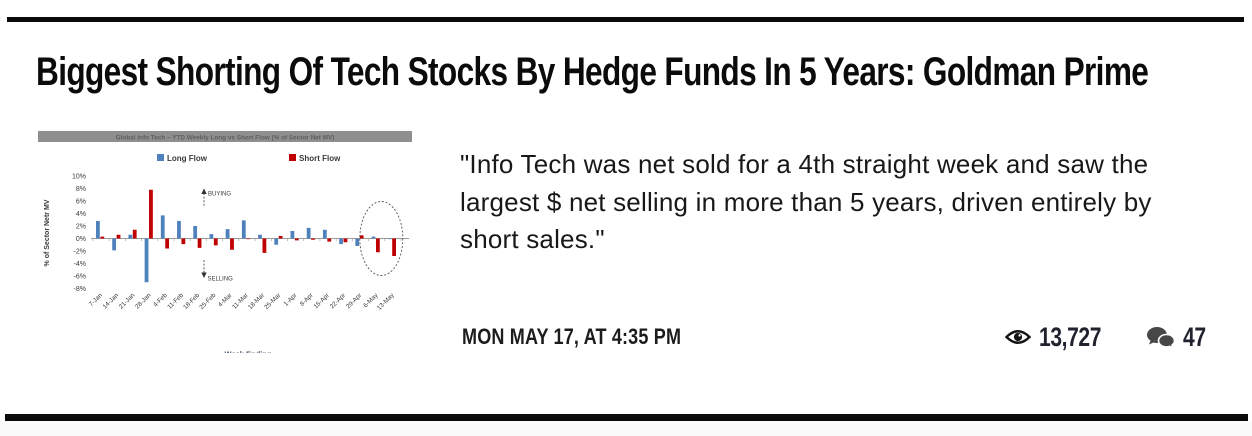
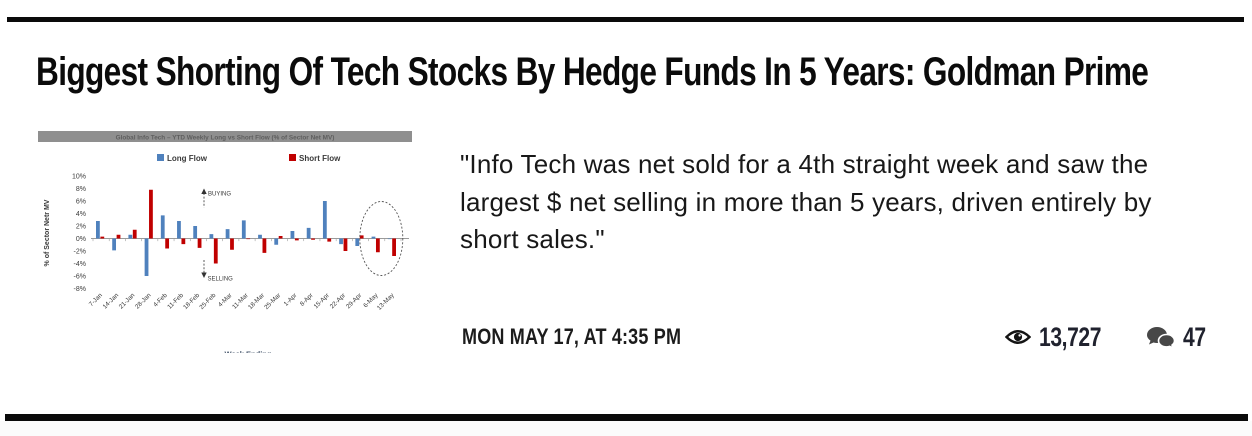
Long Flow/28-Jan: -7% -> -6%
Short Flow/25-Feb: -1% -> -4%
Long Flow/15-Apr: 1% -> 6%
Short Flow/22-Apr: -1% -> -2%
